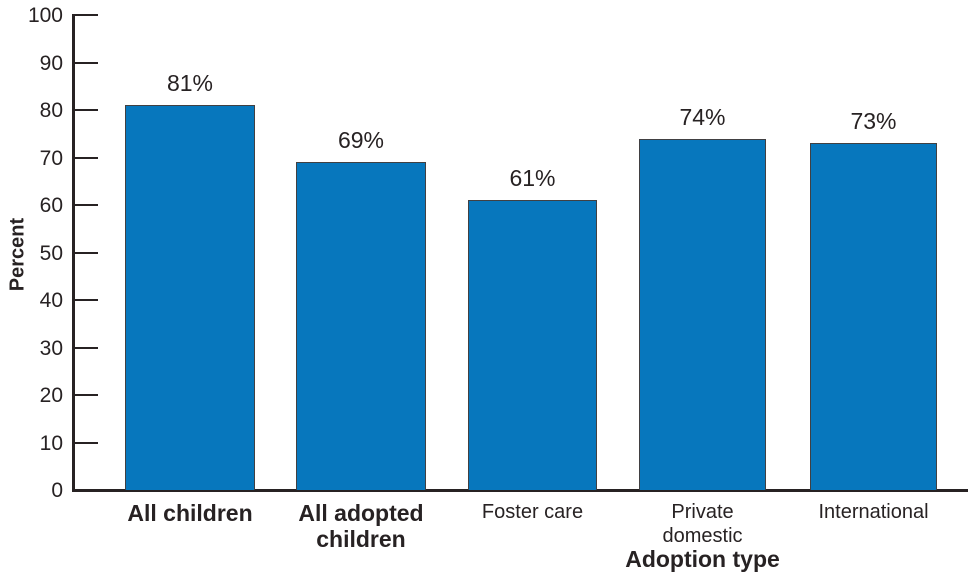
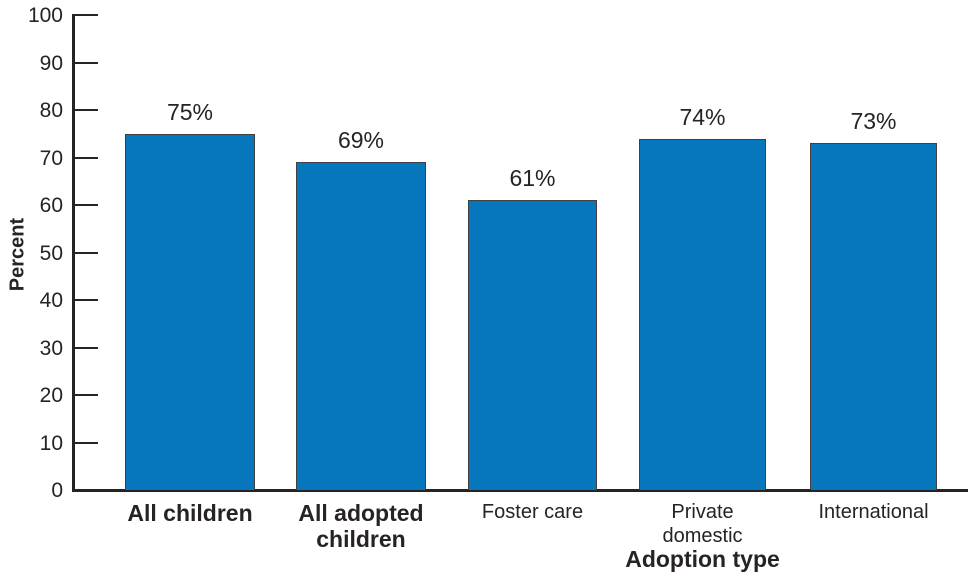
All children: 81% -> 75%
